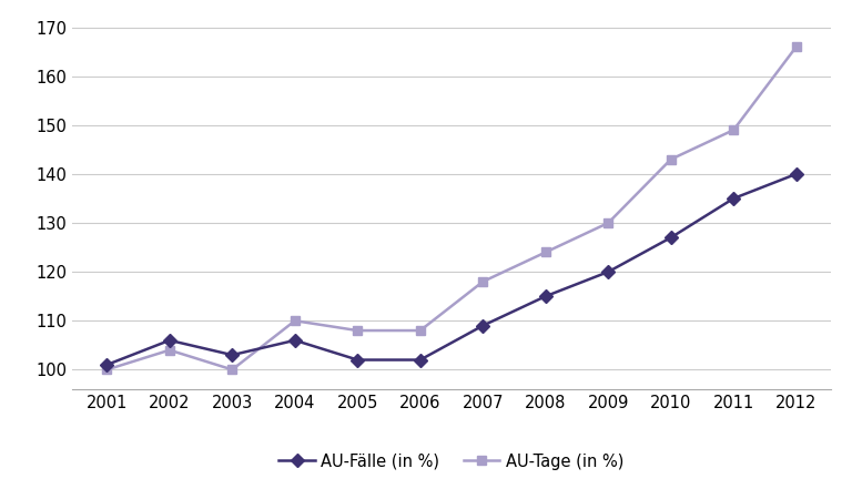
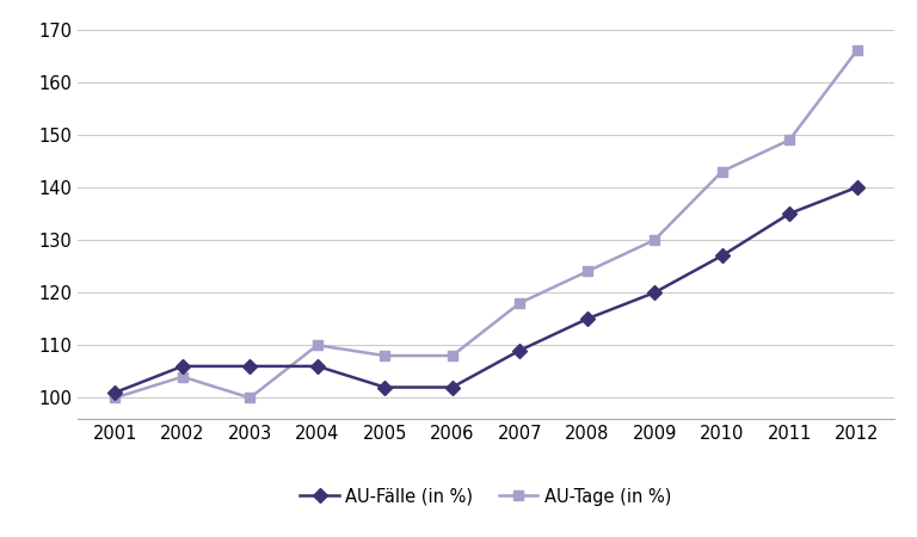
AU-Fälle (in %)/2003: 103 -> 106
